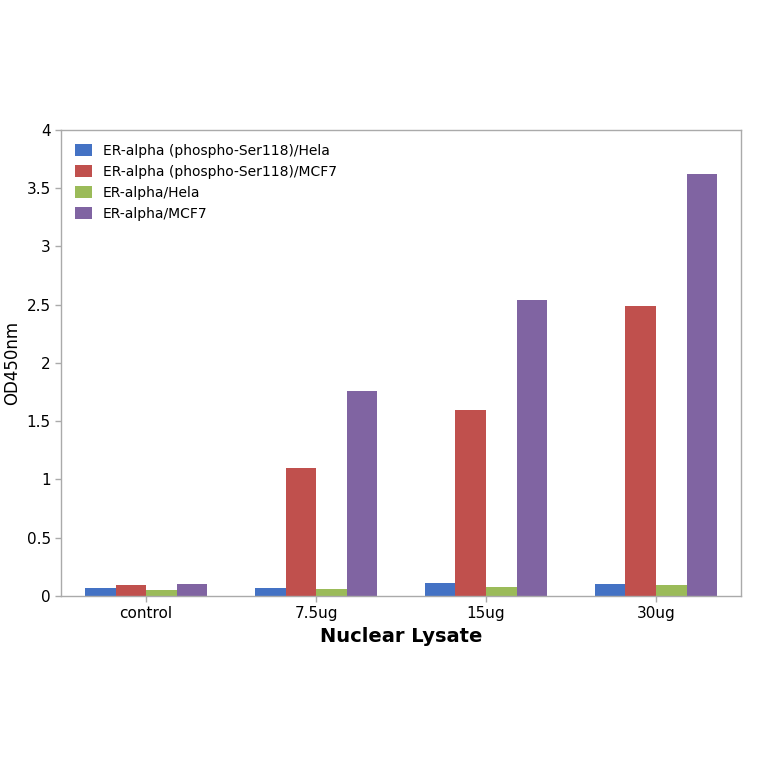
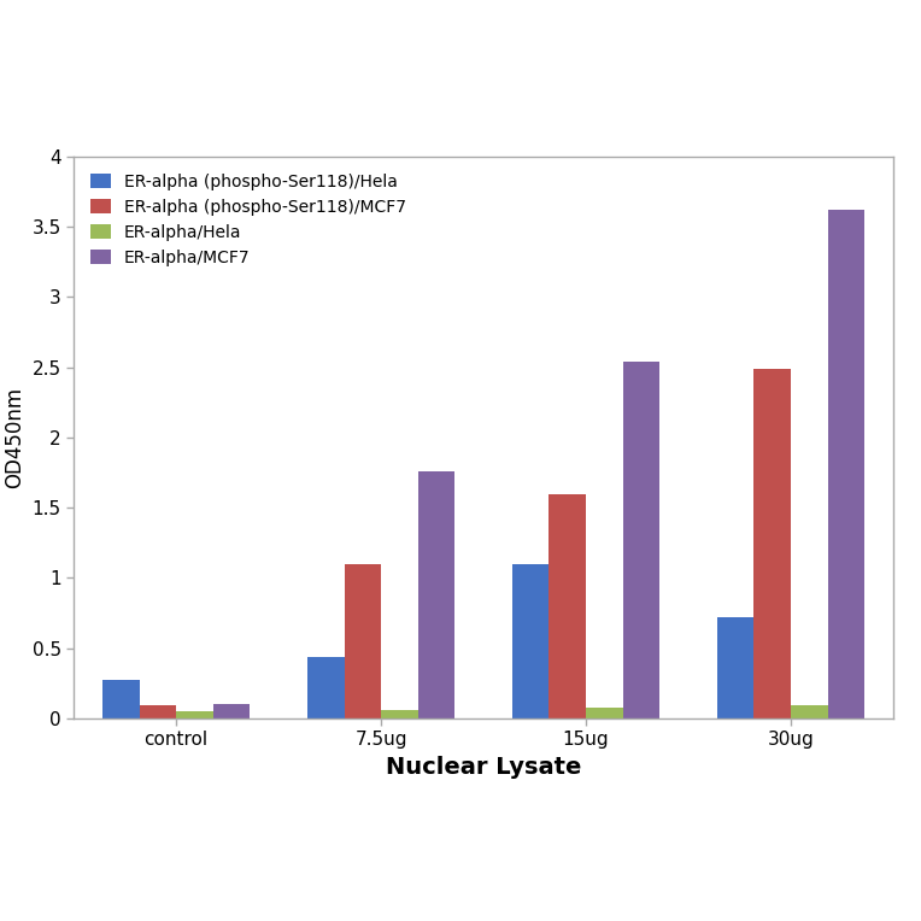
ER-alpha (phospho-Ser118)/Hela/control: 0.07 -> 0.27
ER-alpha (phospho-Ser118)/Hela/7.5ug: 0.07 -> 0.44
ER-alpha (phospho-Ser118)/Hela/15ug: 0.11 -> 1.10
ER-alpha (phospho-Ser118)/Hela/30ug: 0.10 -> 0.72
